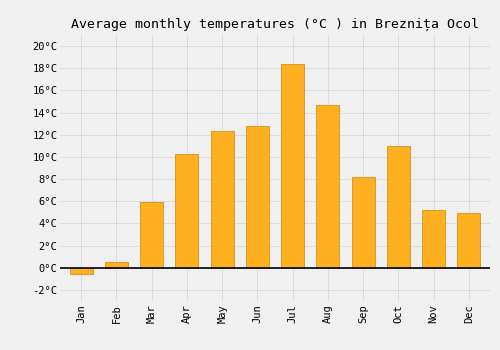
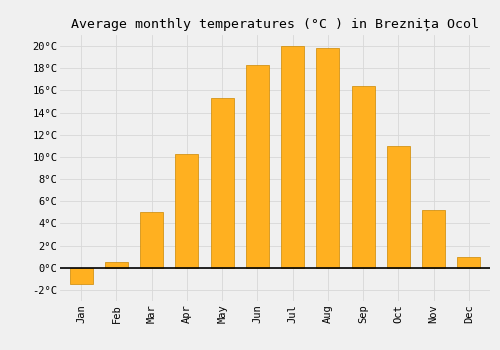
Jan: -0.6°C -> -1.5°C
Mar: 5.9°C -> 5.0°C
May: 12.3°C -> 15.3°C
Jun: 12.8°C -> 18.3°C
Jul: 18.4°C -> 20.0°C
Aug: 14.7°C -> 19.8°C
Sep: 8.2°C -> 16.4°C
Dec: 4.9°C -> 1.0°C
